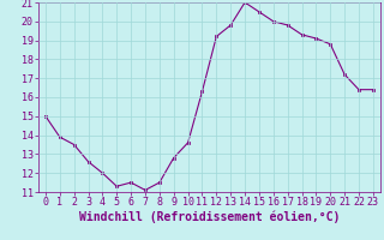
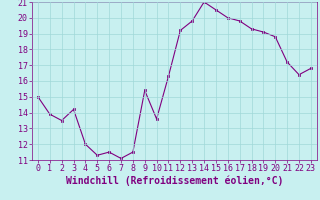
3: 12.6 -> 14.2
9: 12.8 -> 15.4
23: 16.4 -> 16.8
